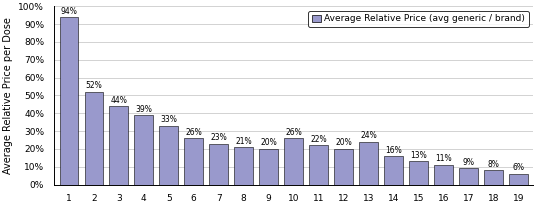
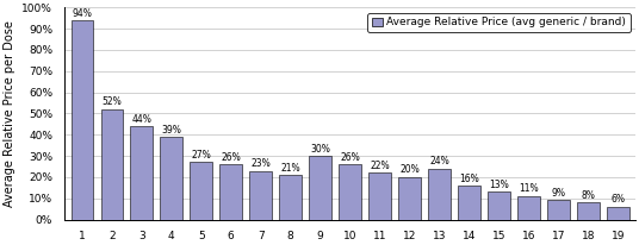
5: 33% -> 27%
9: 20% -> 30%
